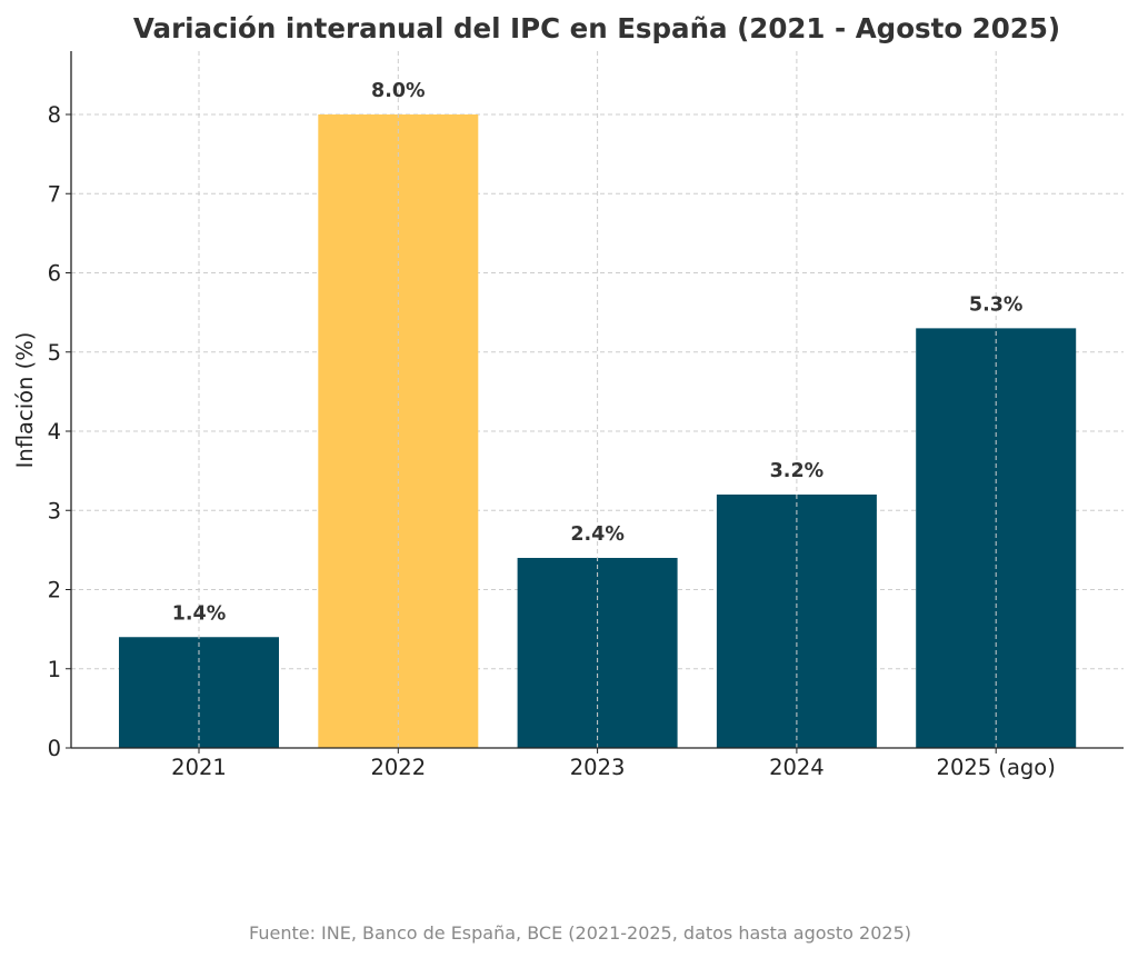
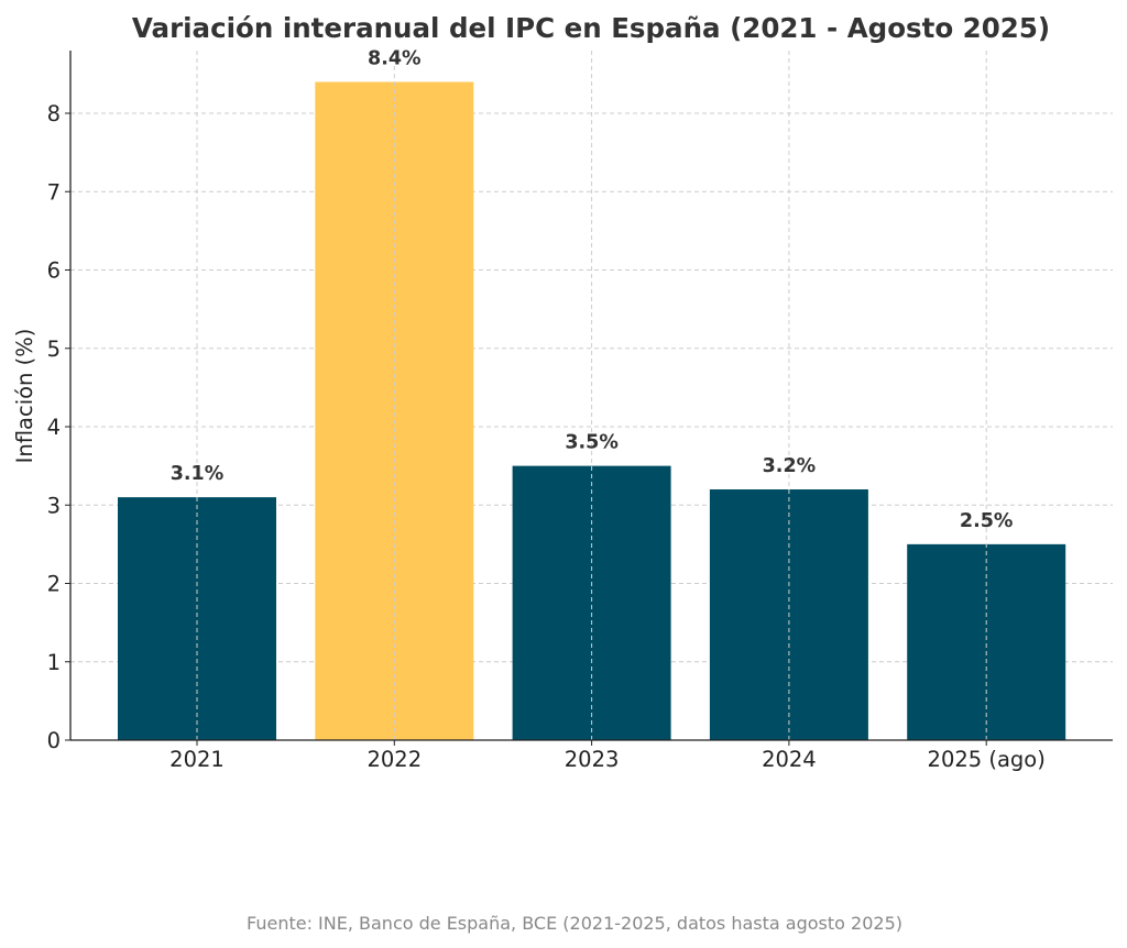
2021: 1.4% -> 3.1%
2022: 8.0% -> 8.4%
2023: 2.4% -> 3.5%
2025 (ago): 5.3% -> 2.5%
